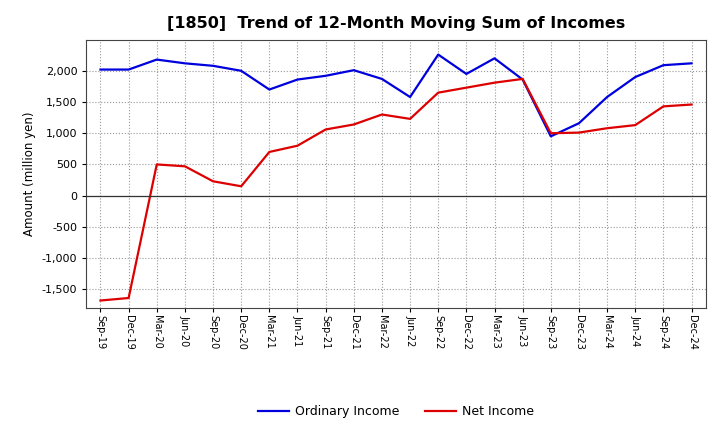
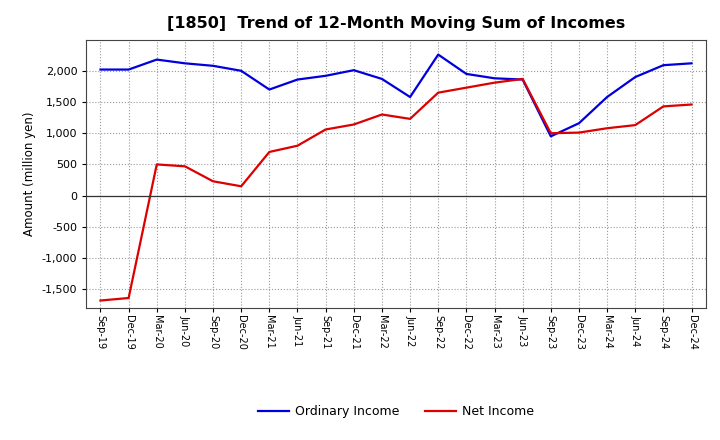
Ordinary Income/Mar-23: 2,200 -> 1,880
